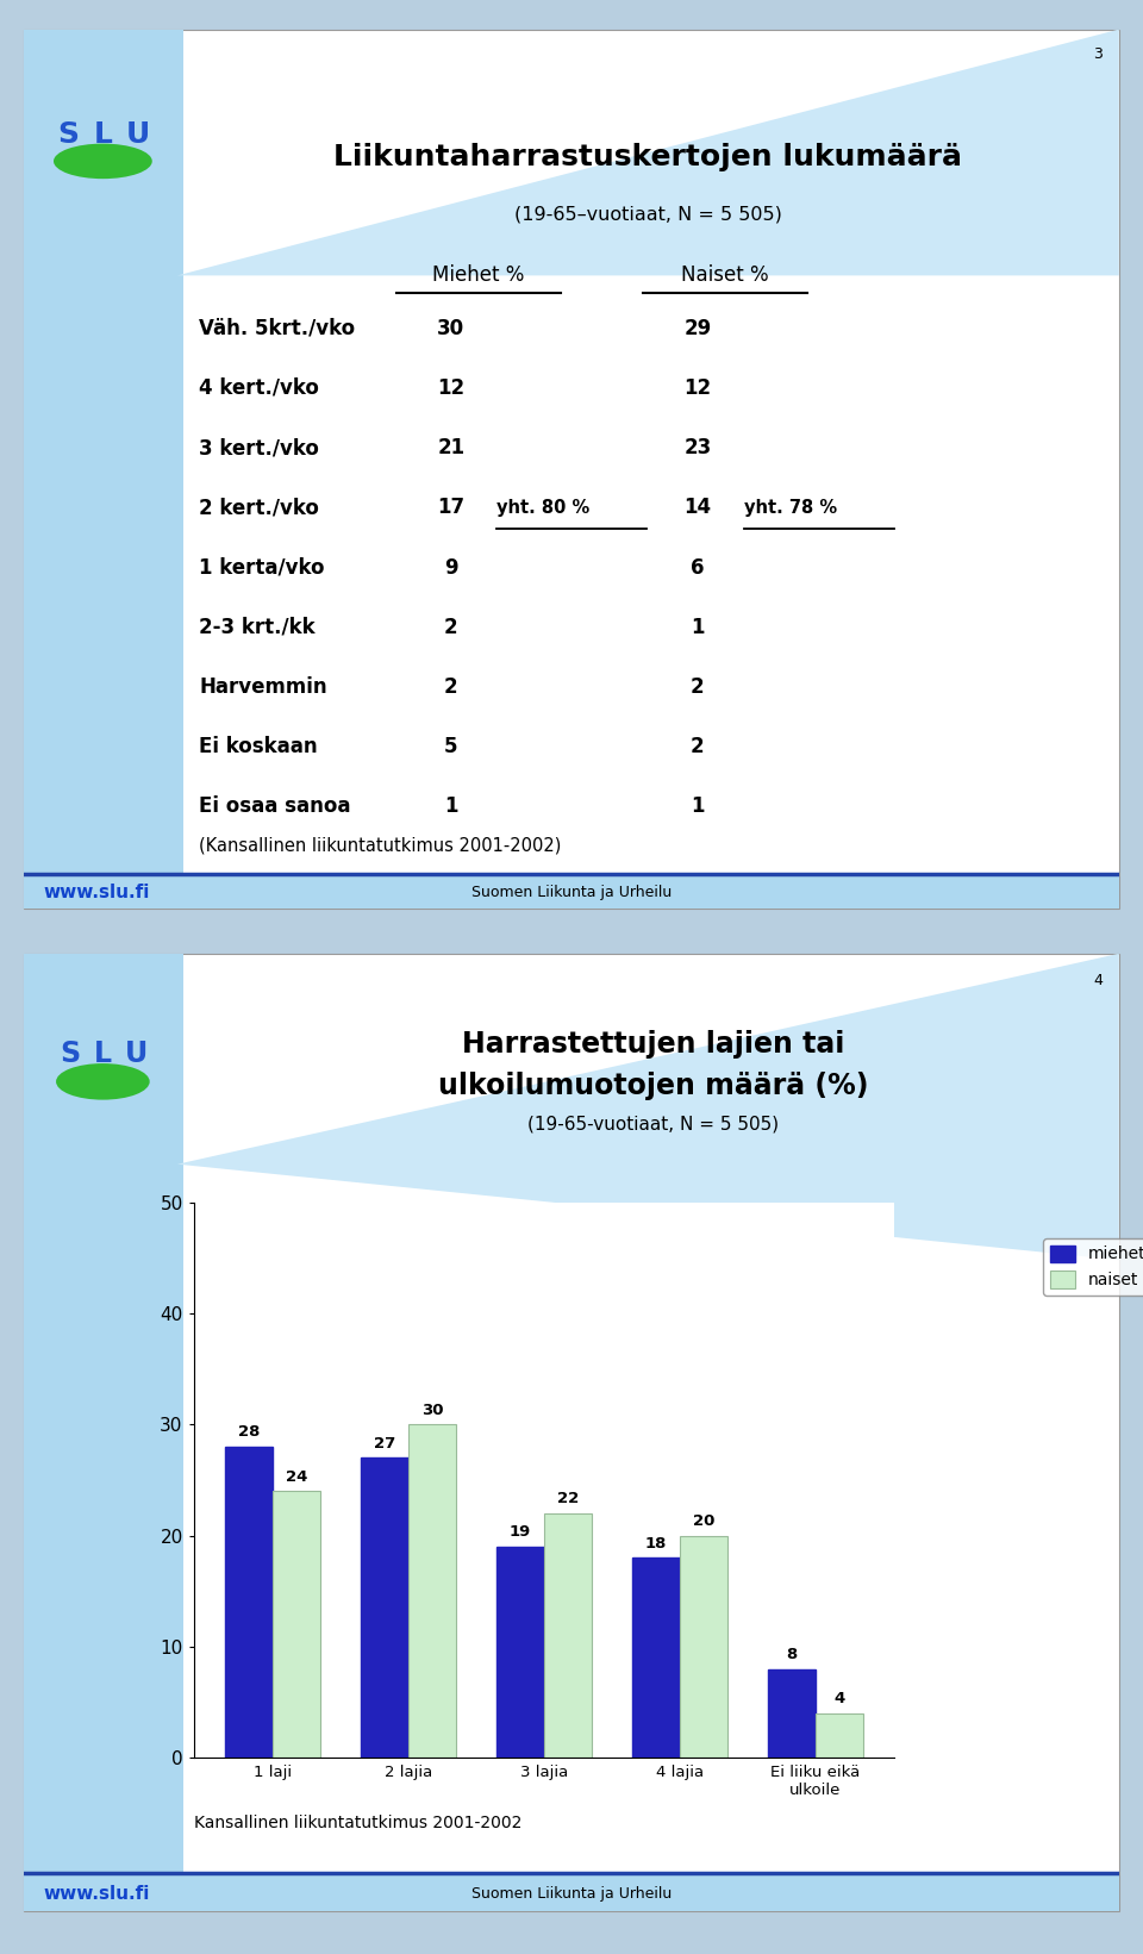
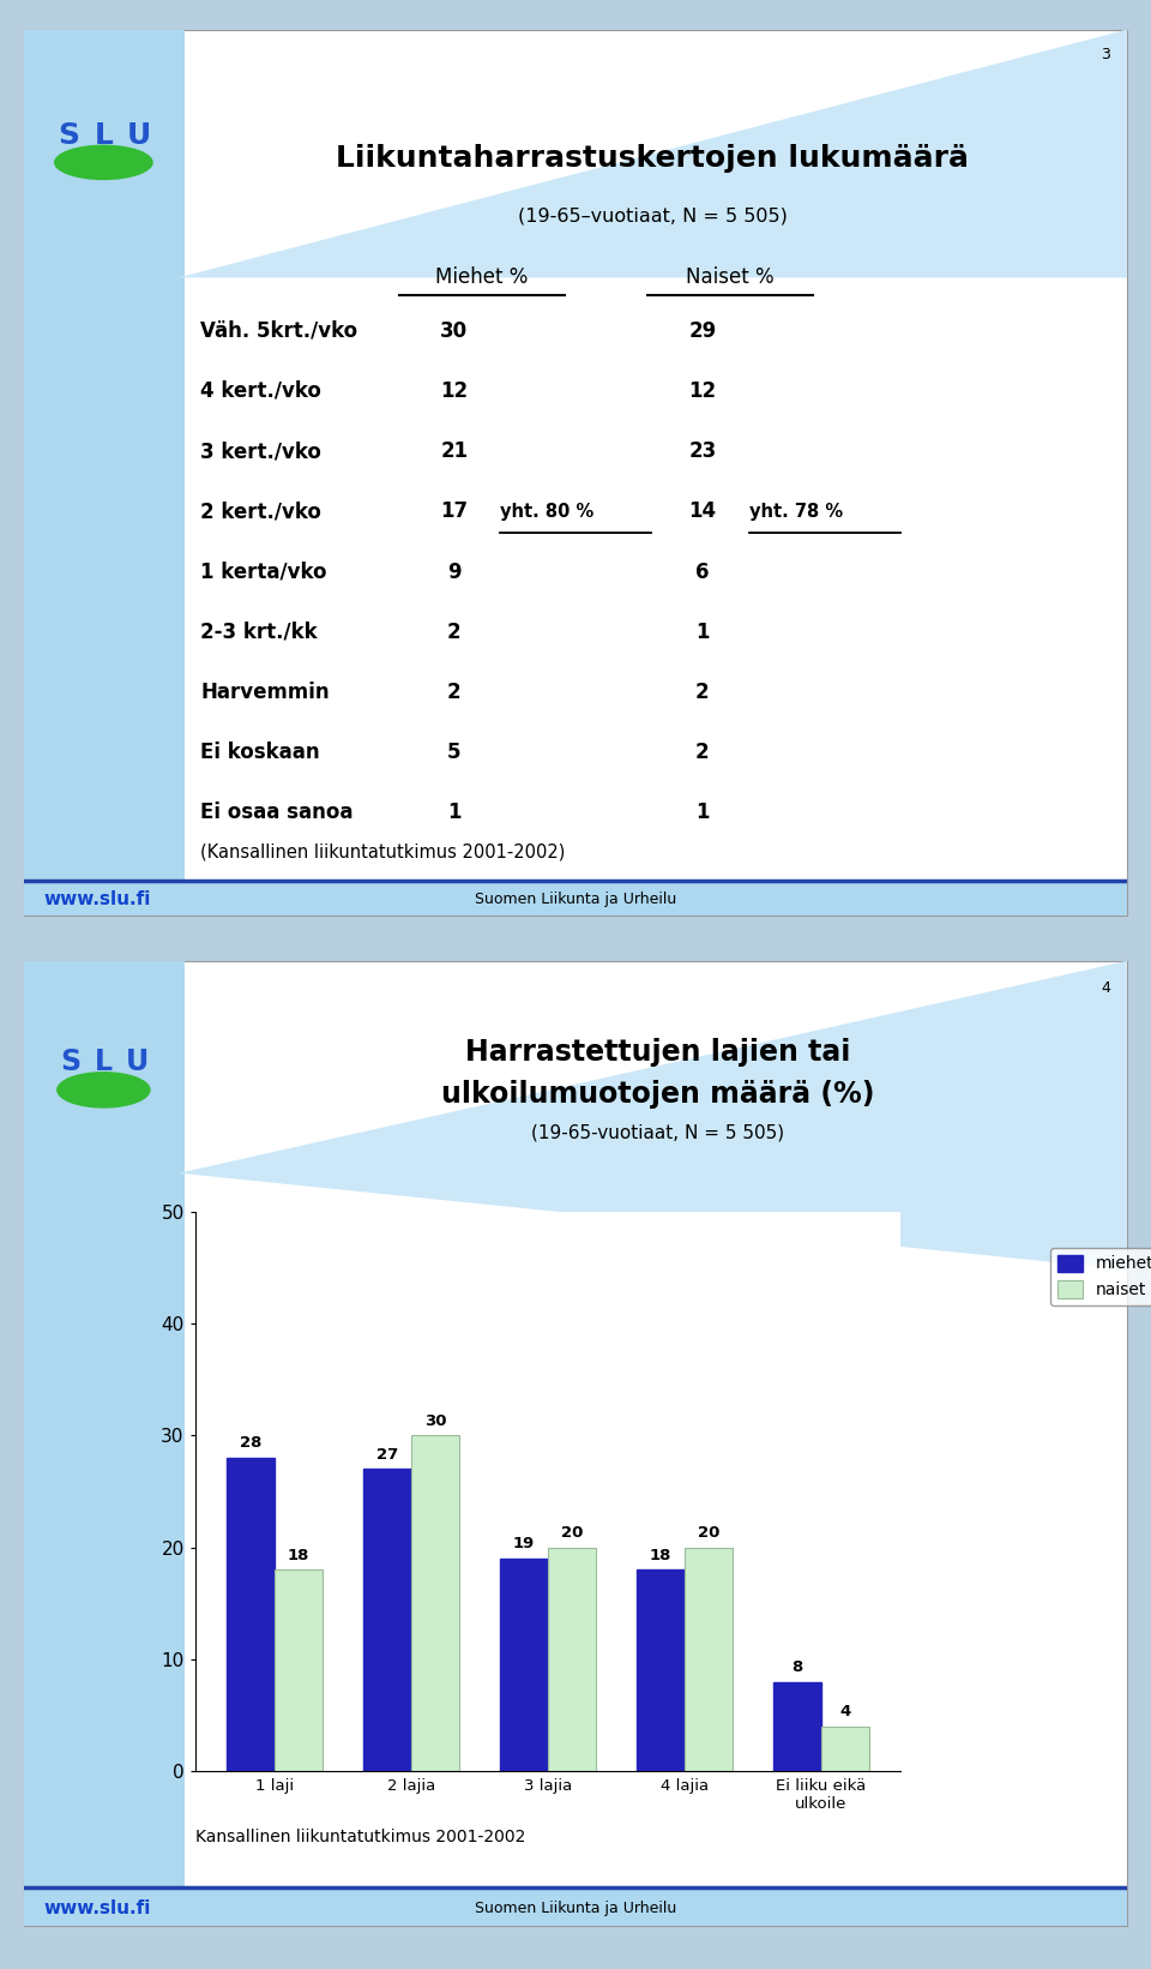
naiset/1 laji: 24 -> 18
naiset/3 lajia: 22 -> 20
